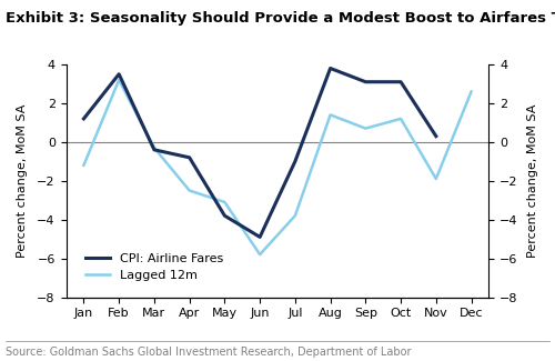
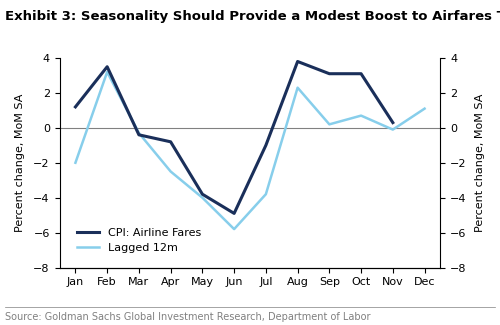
Lagged 12m/Jan: -1.2 -> -2.0
Lagged 12m/May: -3.1 -> -4.0
Lagged 12m/Aug: 1.4 -> 2.3
Lagged 12m/Sep: 0.7 -> 0.2
Lagged 12m/Oct: 1.2 -> 0.7
Lagged 12m/Nov: -1.9 -> -0.1
Lagged 12m/Dec: 2.6 -> 1.1
